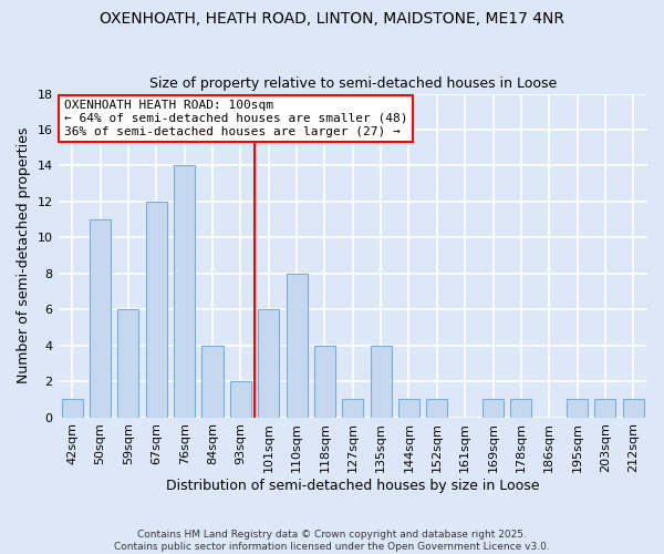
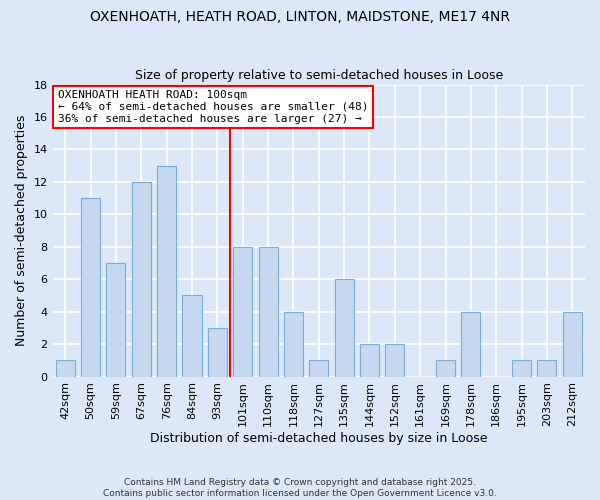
59sqm: 6 -> 7
76sqm: 14 -> 13
84sqm: 4 -> 5
93sqm: 2 -> 3
101sqm: 6 -> 8
135sqm: 4 -> 6
144sqm: 1 -> 2
152sqm: 1 -> 2
178sqm: 1 -> 4
212sqm: 1 -> 4
